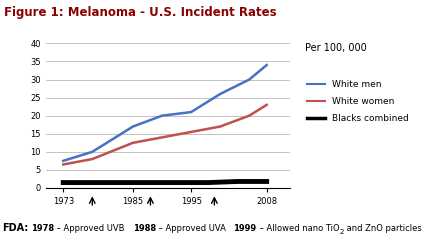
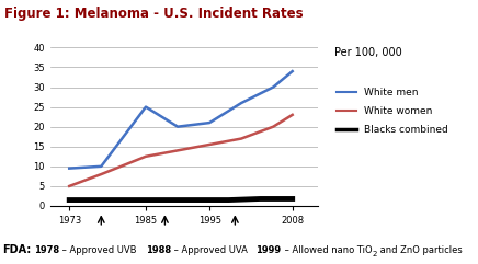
White men/1973: 7.5 -> 9.5
White women/1973: 6.5 -> 5.0
White men/1985: 17.0 -> 25.0
